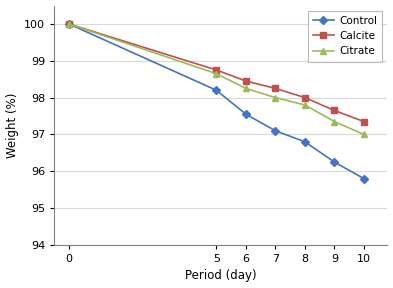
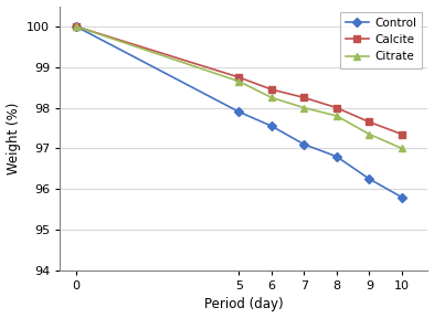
Control/5: 98.20 -> 97.90
